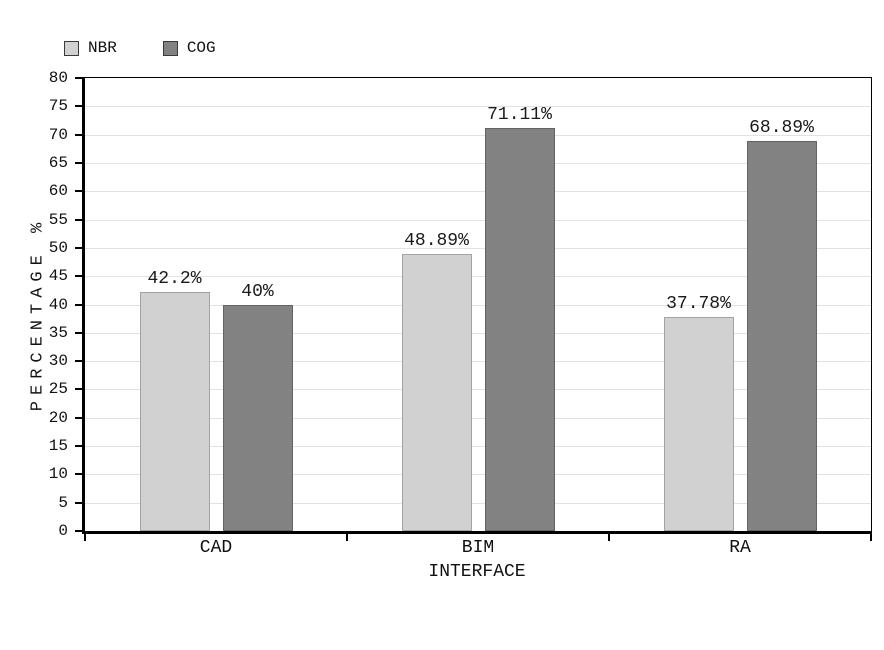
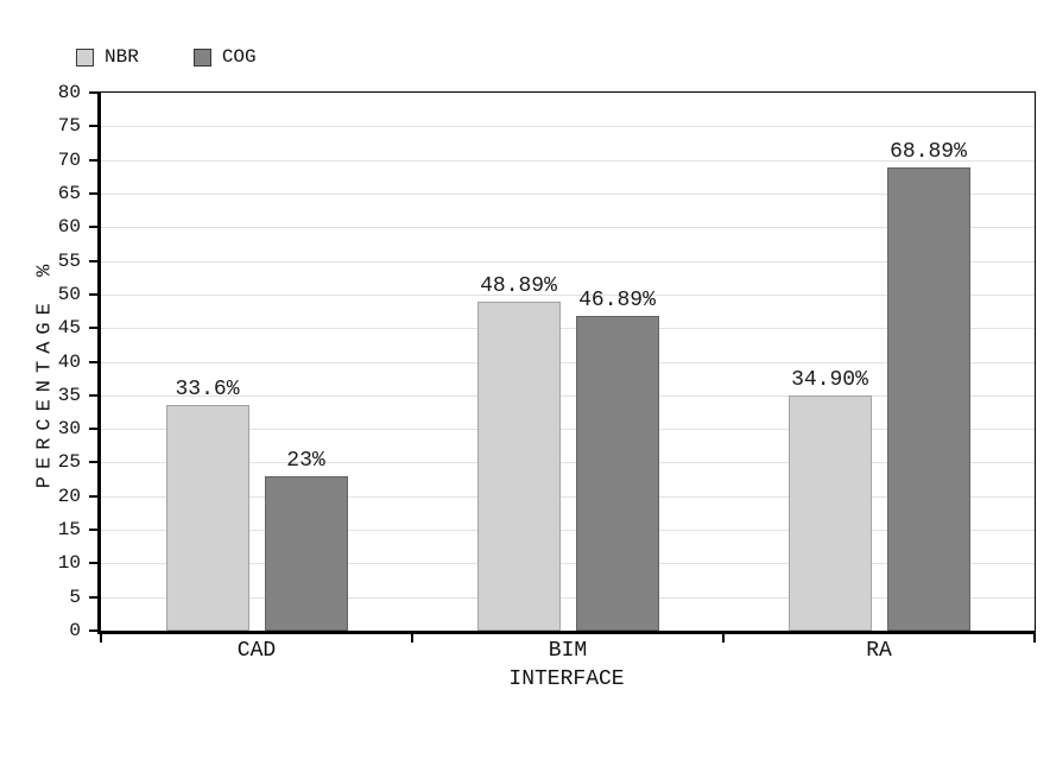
NBR/CAD: 42.2% -> 33.6%
COG/CAD: 40% -> 23%
COG/BIM: 71.11% -> 46.89%
NBR/RA: 37.78% -> 34.90%
